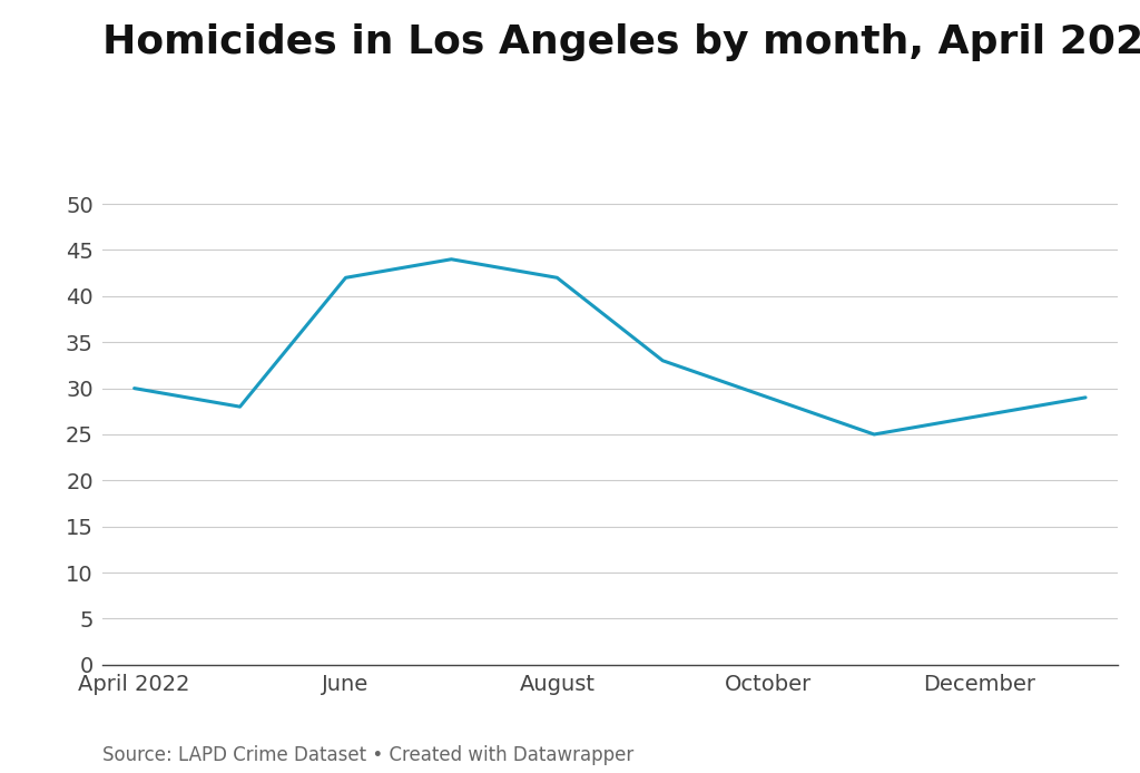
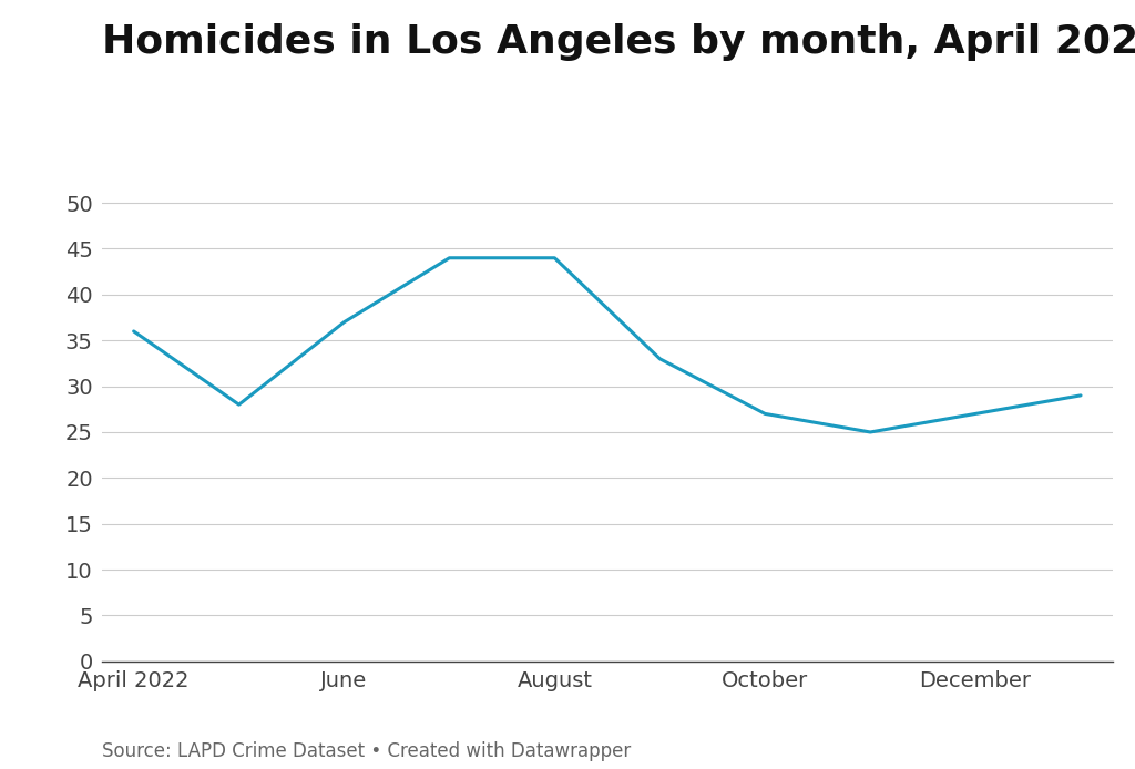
April 2022: 30 -> 36
June: 42 -> 37
August: 42 -> 44
October: 29 -> 27
